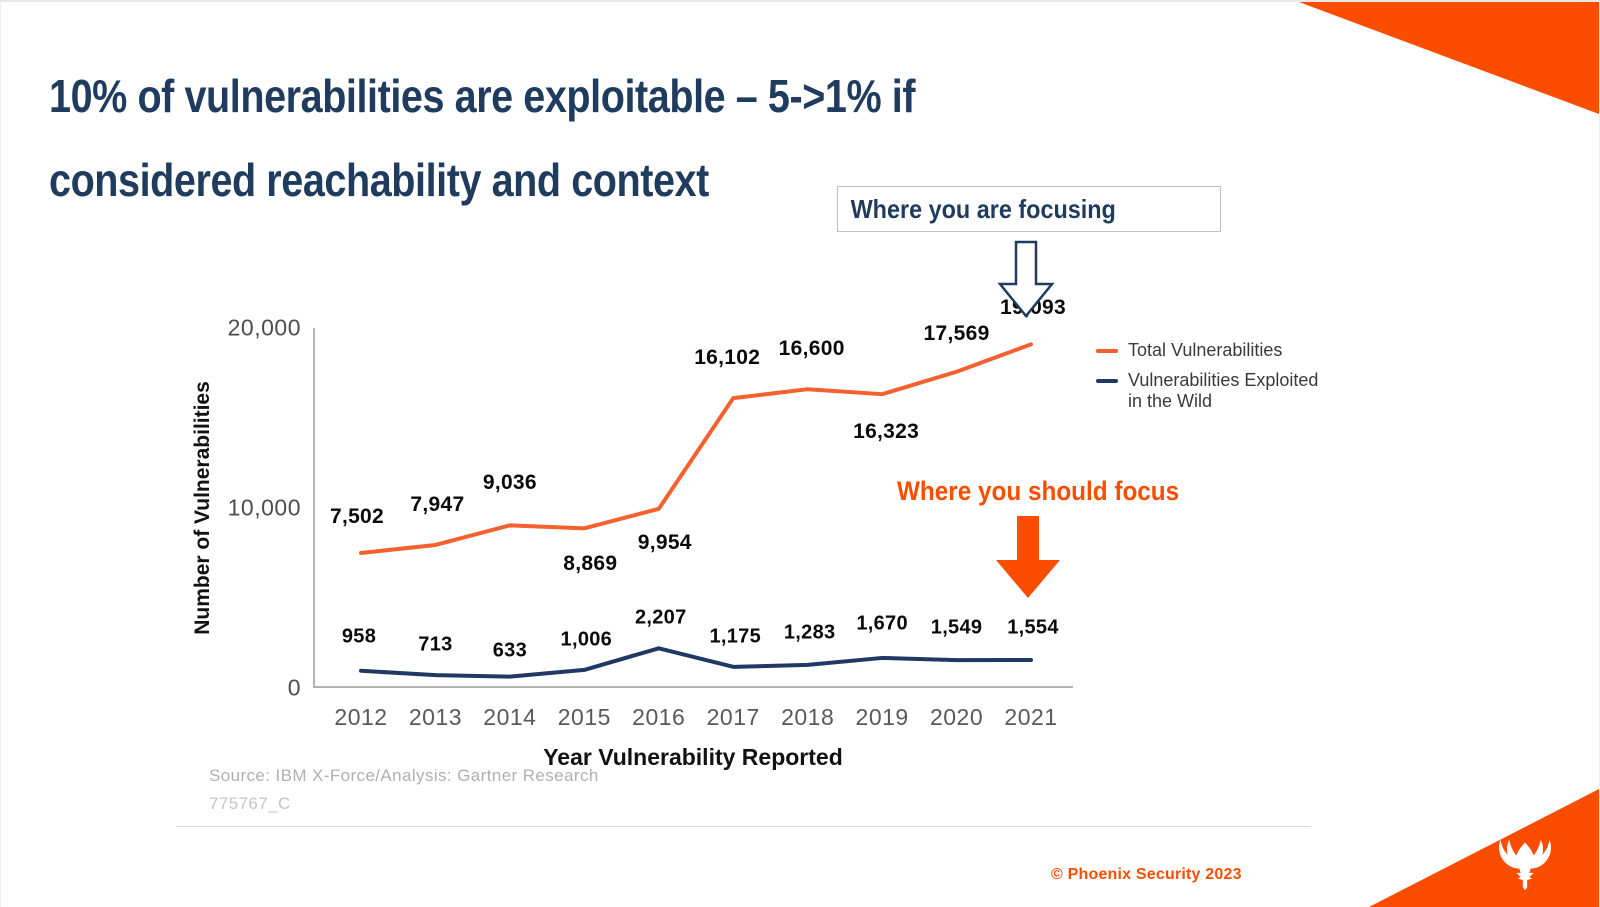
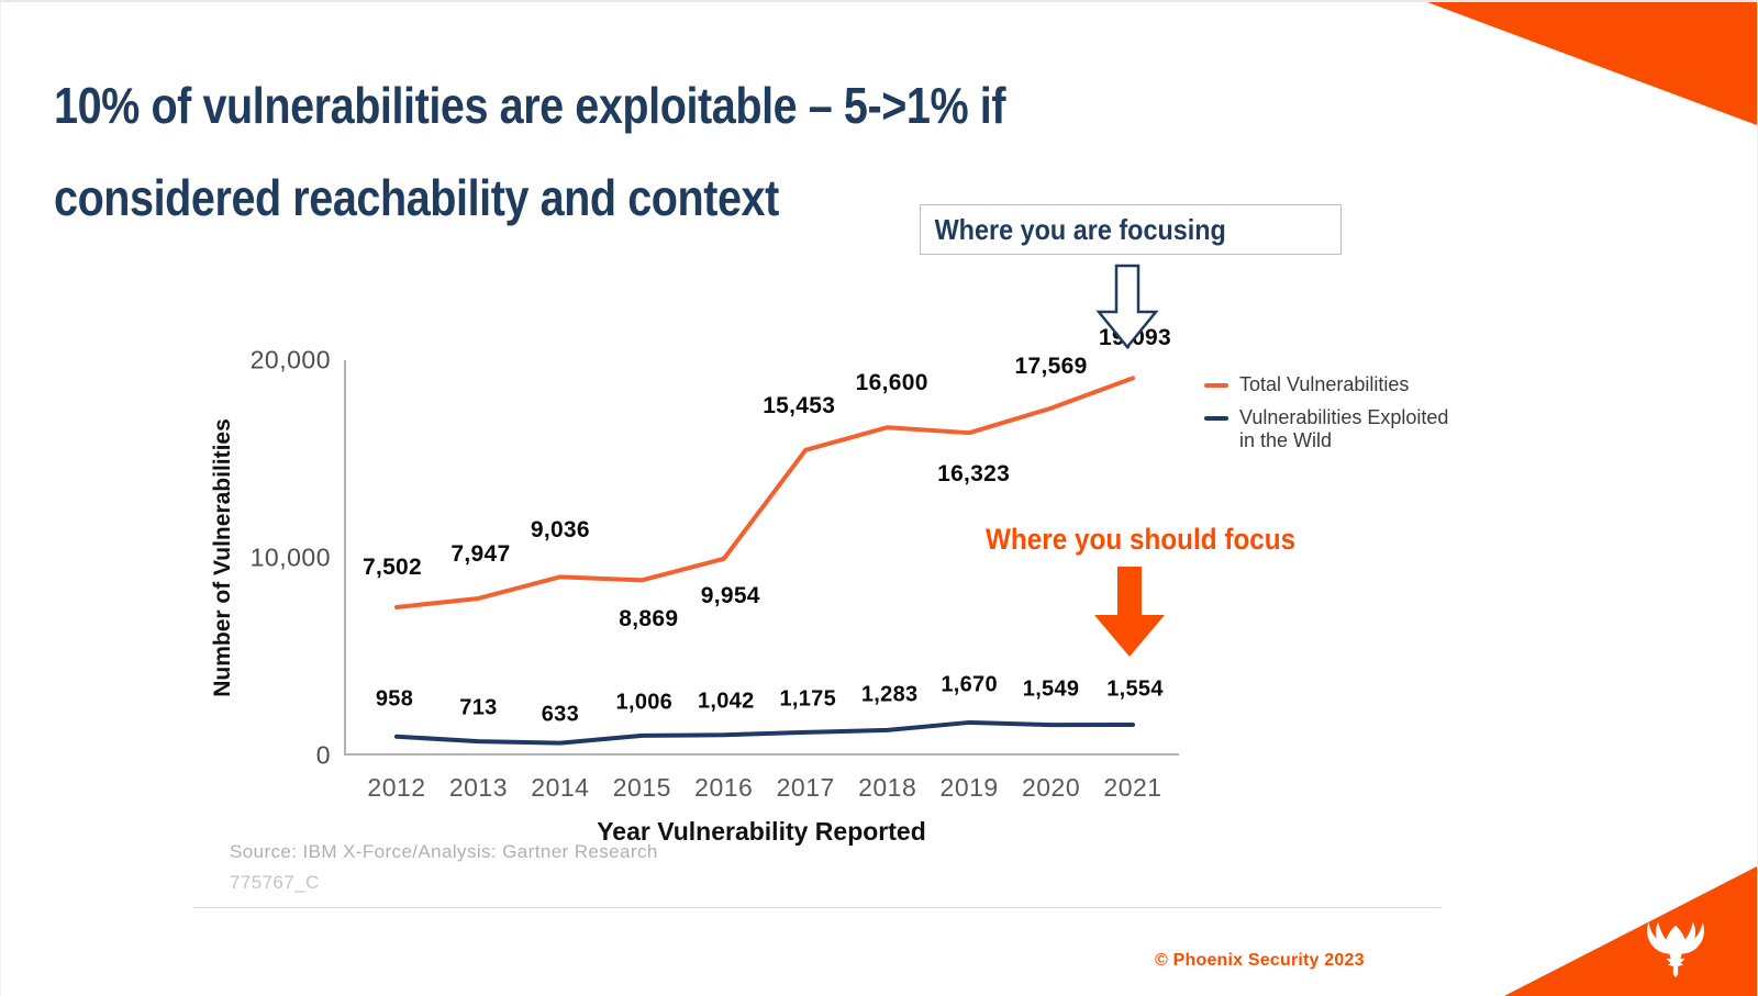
Vulnerabilities Exploited in the Wild/2016: 2,207 -> 1,042
Total Vulnerabilities/2017: 16,102 -> 15,453
